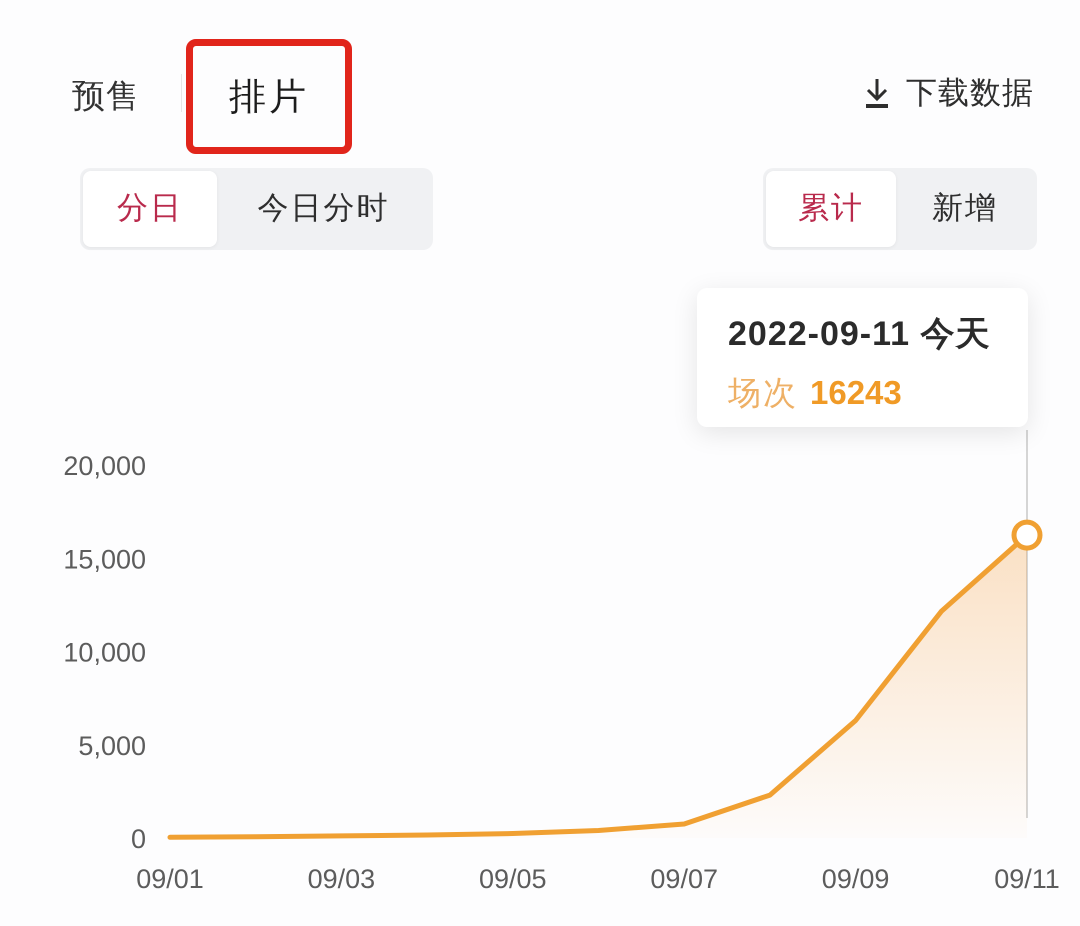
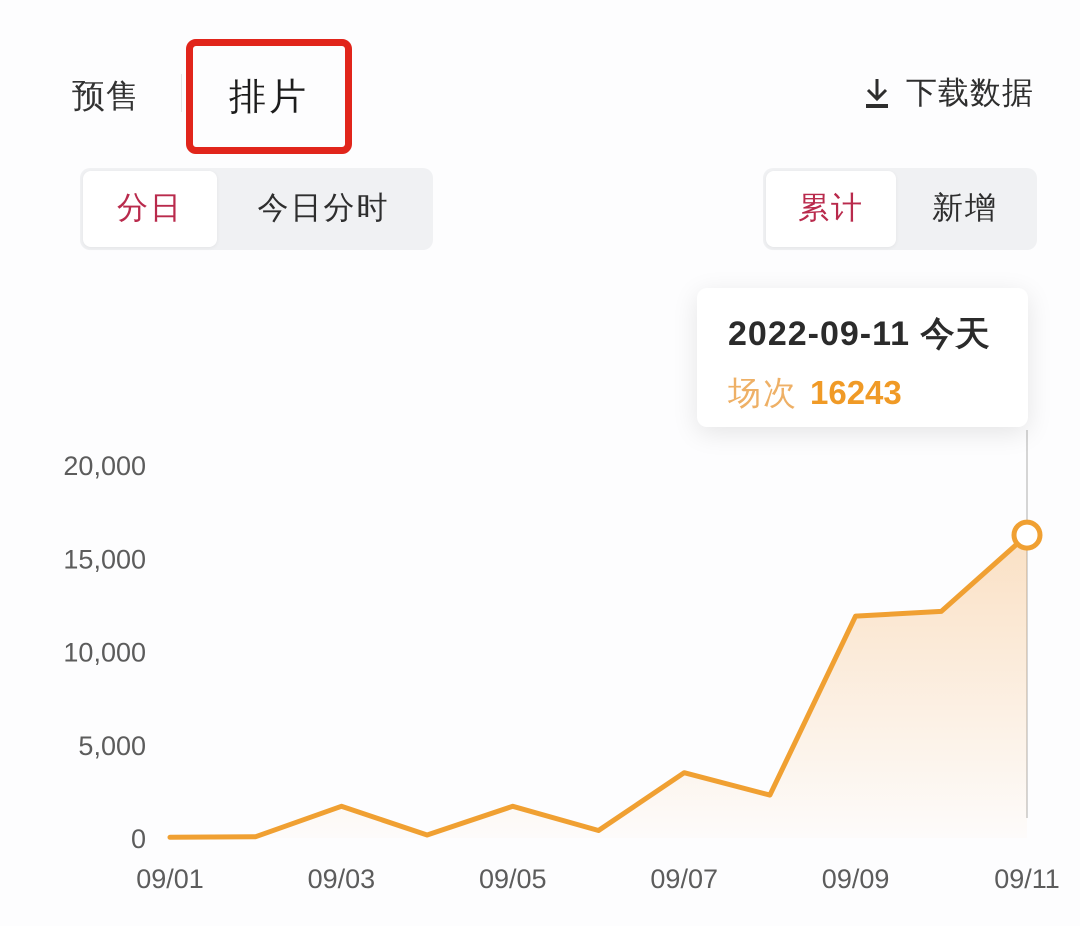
09/03: 100 -> 1700
09/05: 200 -> 1700
09/07: 800 -> 3500
09/09: 6300 -> 11900
